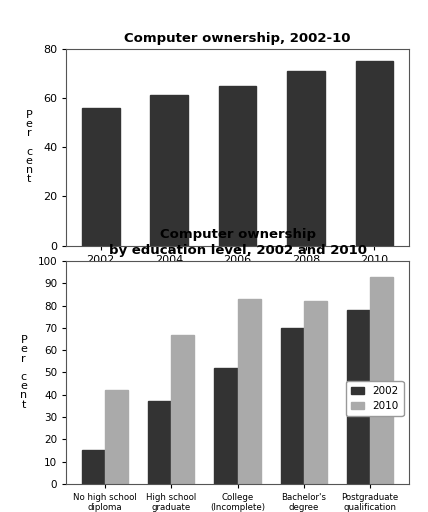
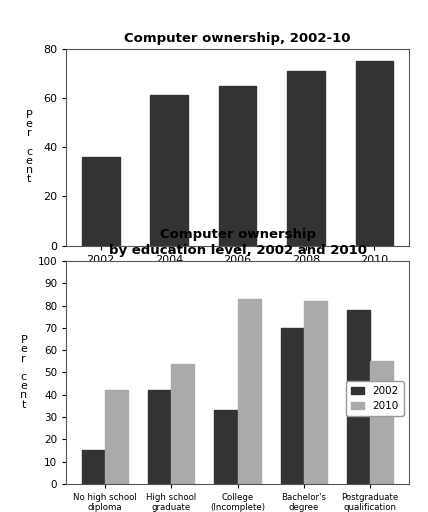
Computer ownership, 2002-10/2002: 56 -> 36
Computer ownership by education level, 2002 and 2010/2002/High school graduate: 37 -> 42
Computer ownership by education level, 2002 and 2010/2010/High school graduate: 67 -> 54
Computer ownership by education level, 2002 and 2010/2002/College (Incomplete): 52 -> 33
Computer ownership by education level, 2002 and 2010/2010/Postgraduate qualification: 93 -> 55
